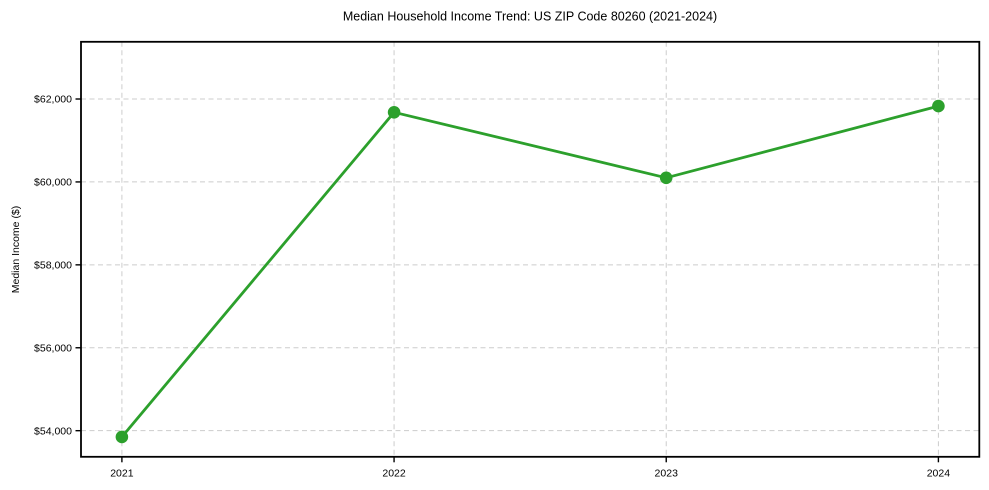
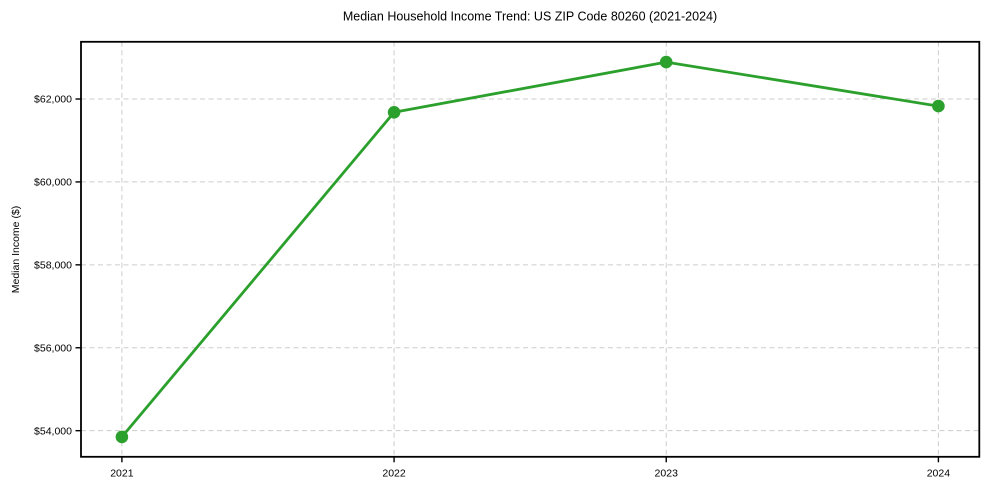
2023: $60100 -> $62900
